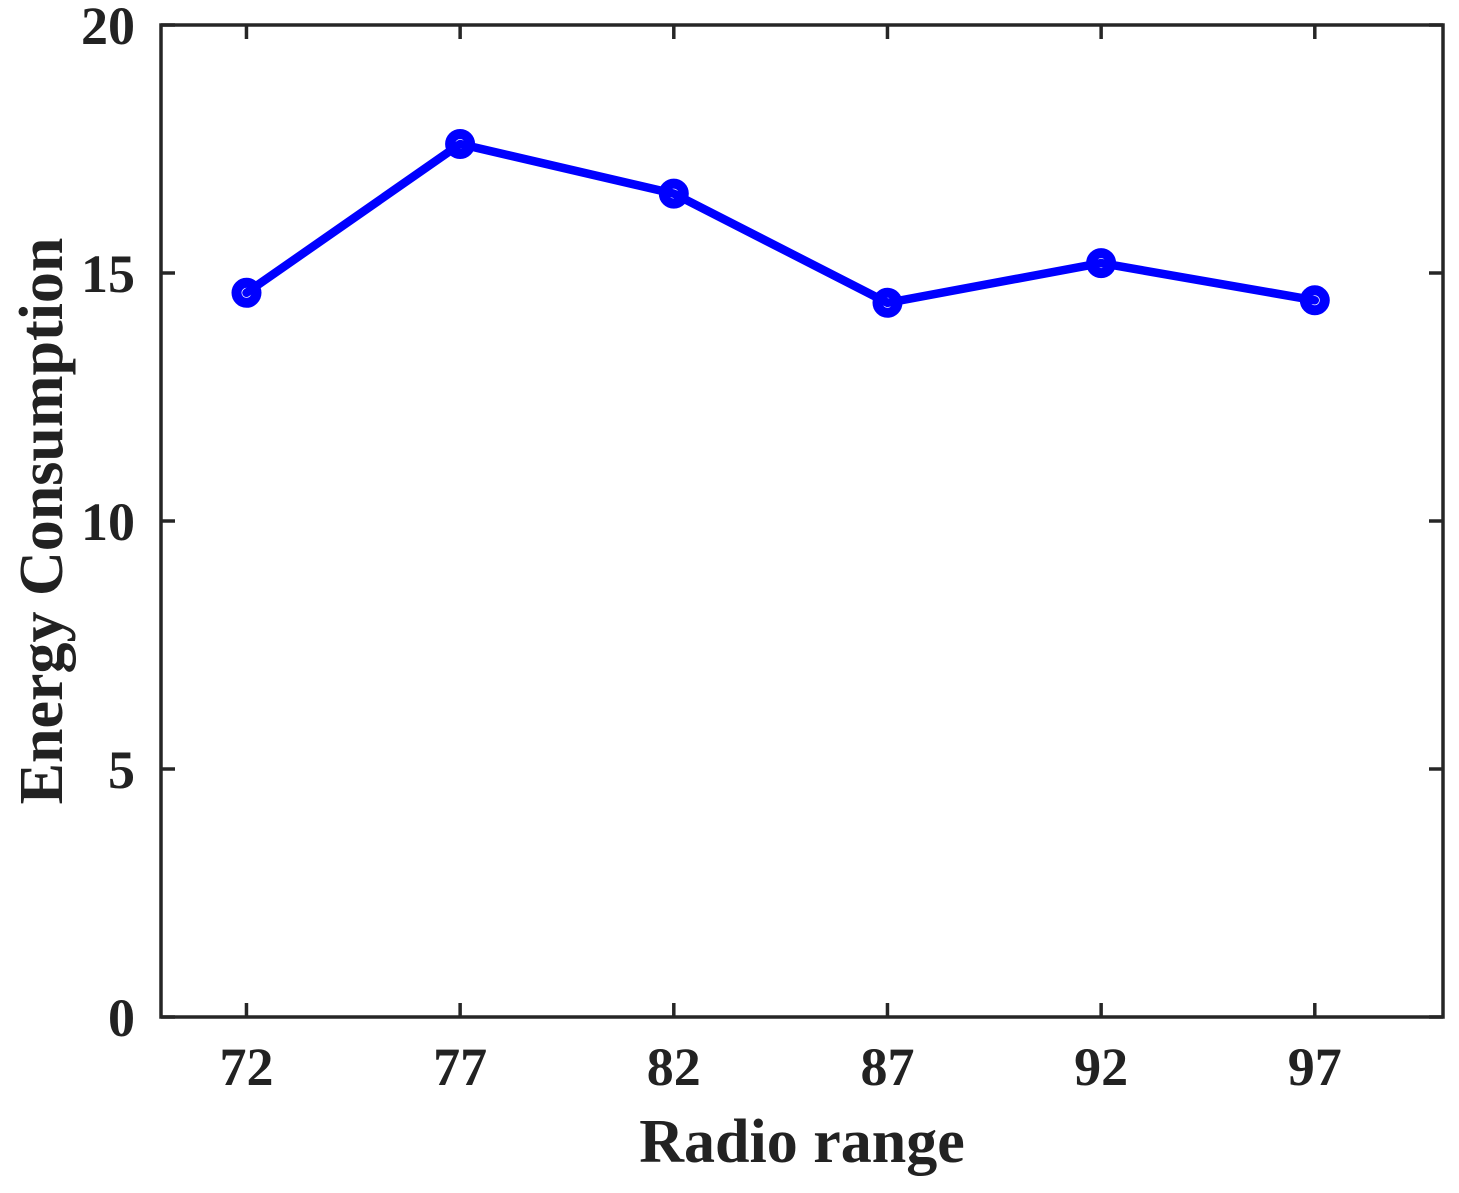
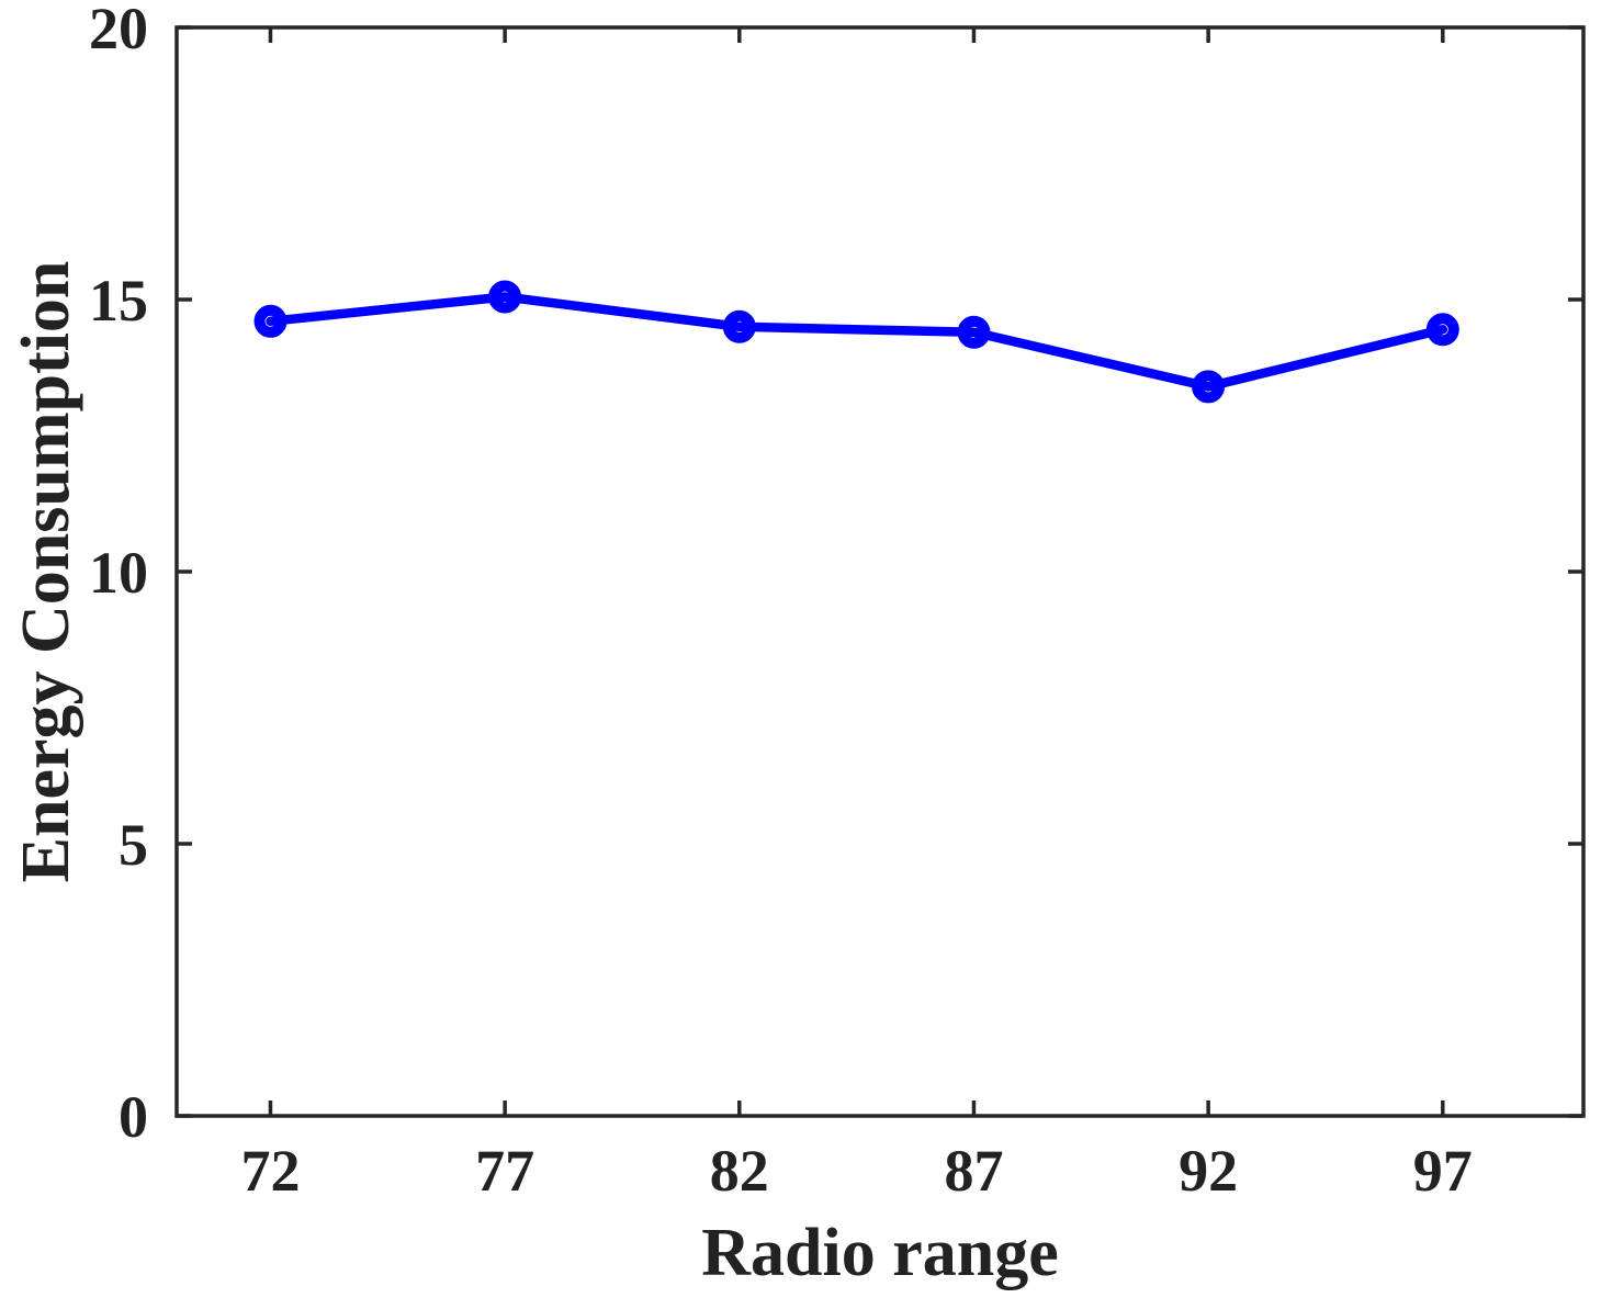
77: 17.6 -> 15.1
82: 16.6 -> 14.5
92: 15.2 -> 13.4
